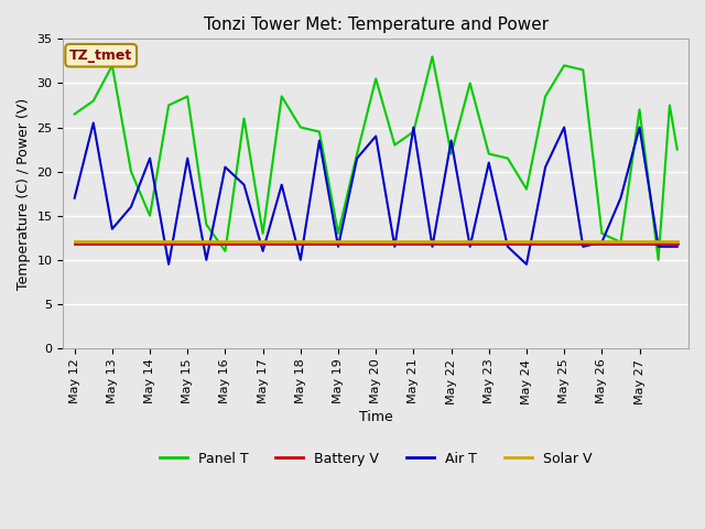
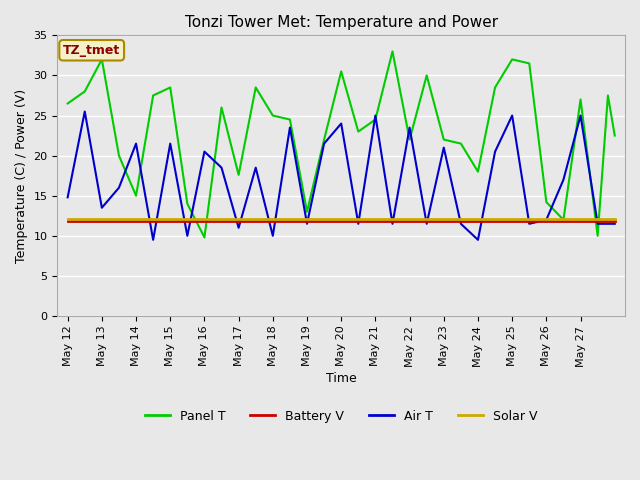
Air T/May 12: 17.0 -> 14.8
Panel T/May 16: 11.0 -> 9.8
Panel T/May 17: 13.0 -> 17.6
Panel T/May 26: 13.0 -> 14.2
